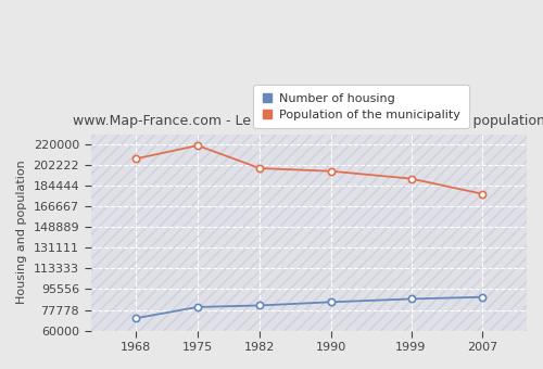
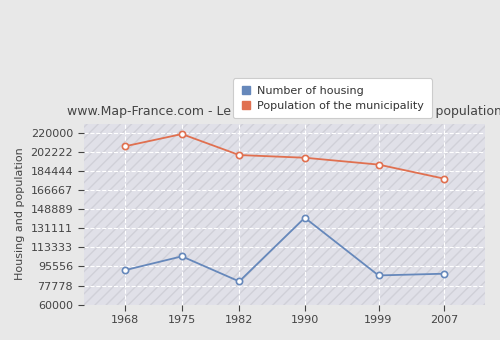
Number of housing/1968: 70000 -> 92000
Number of housing/1975: 80000 -> 105000
Number of housing/1990: 84000 -> 141000
